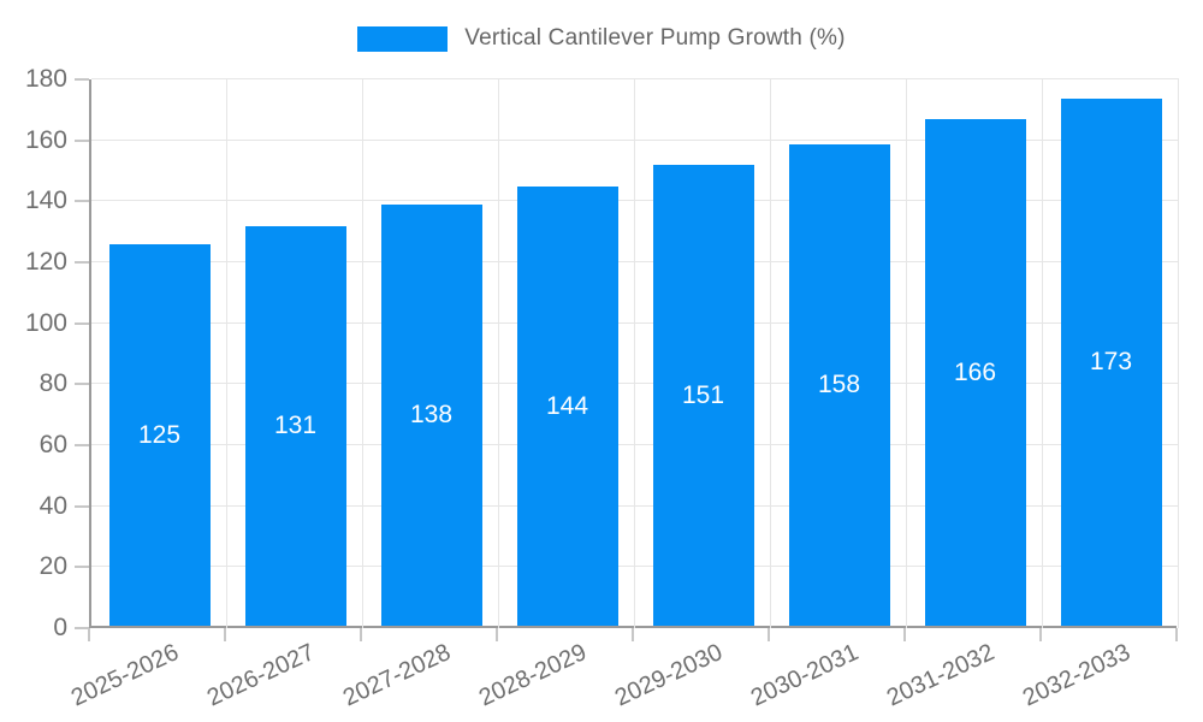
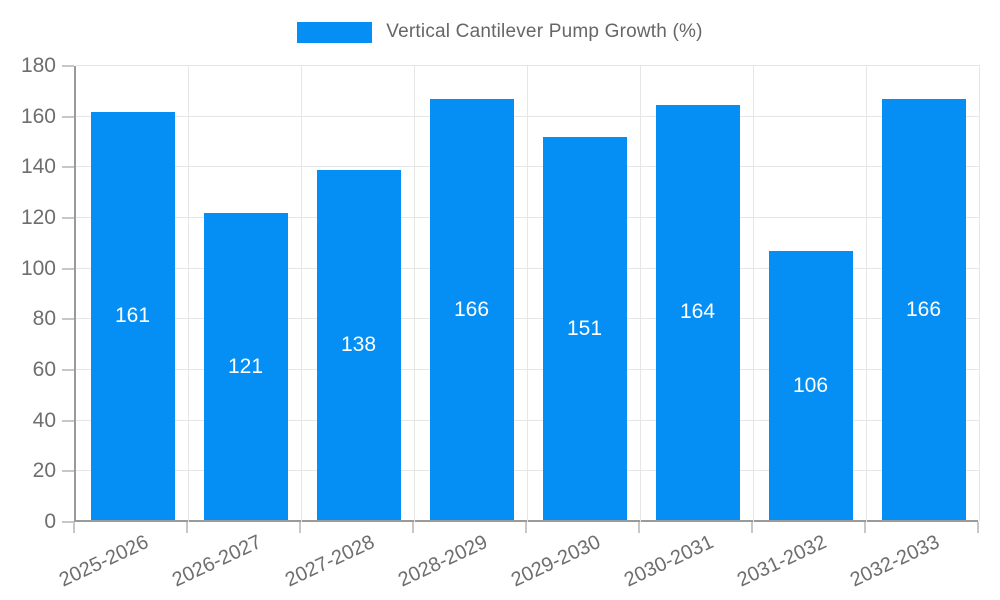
2025-2026: 125 -> 161
2026-2027: 131 -> 121
2028-2029: 144 -> 166
2030-2031: 158 -> 164
2031-2032: 166 -> 106
2032-2033: 173 -> 166
